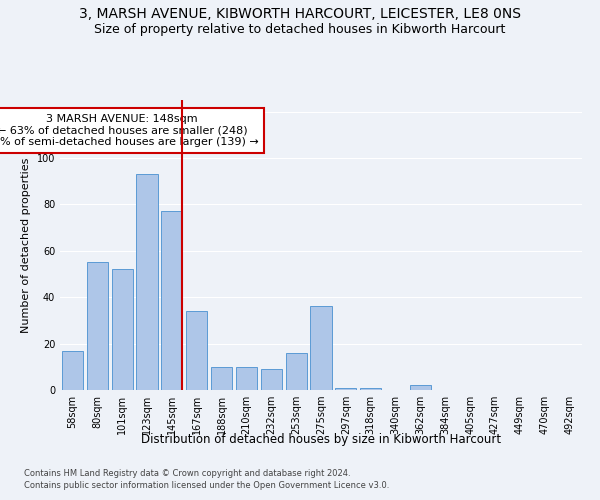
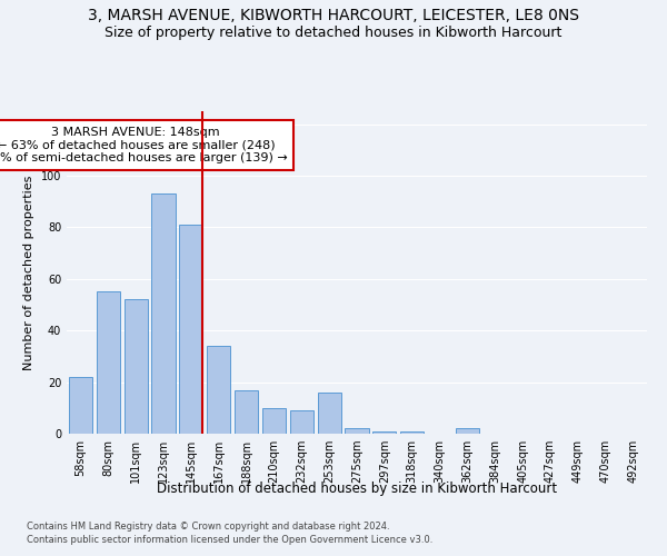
58sqm: 17 -> 22
145sqm: 77 -> 81
188sqm: 10 -> 17
275sqm: 36 -> 2
